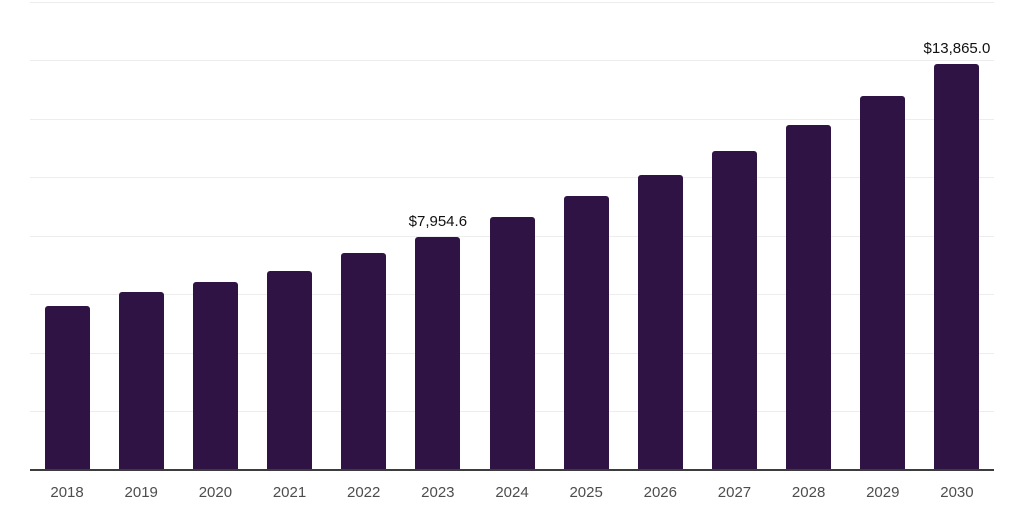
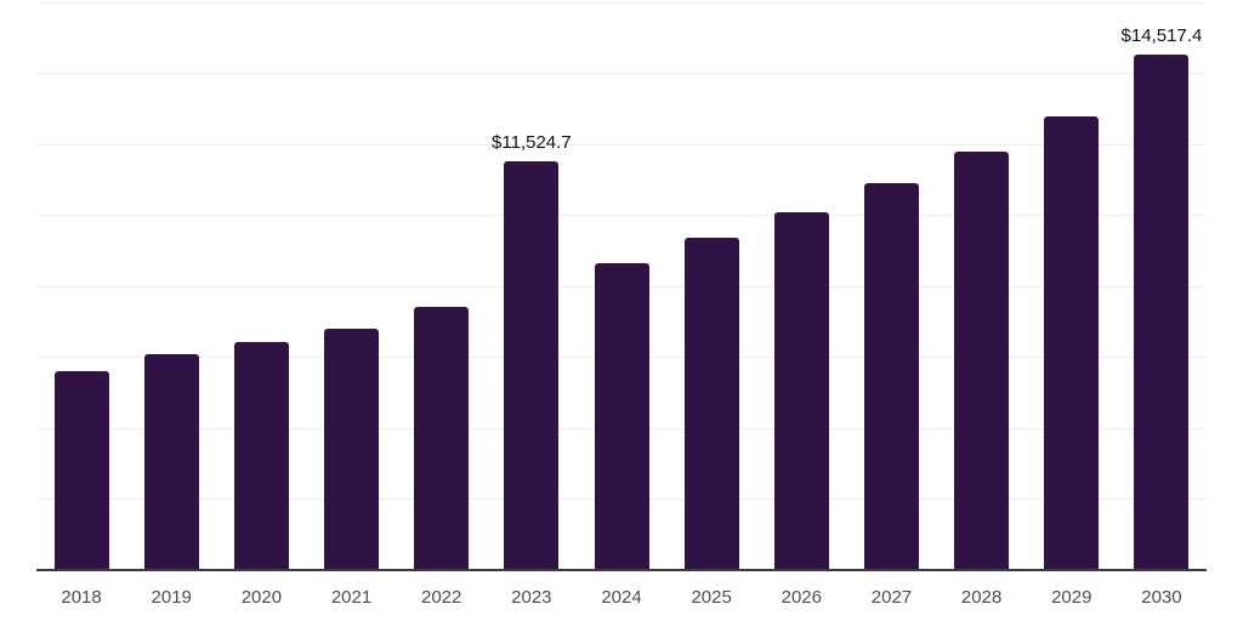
2023: $7,954.6 -> $11,524.7
2030: $13,865.0 -> $14,517.4
